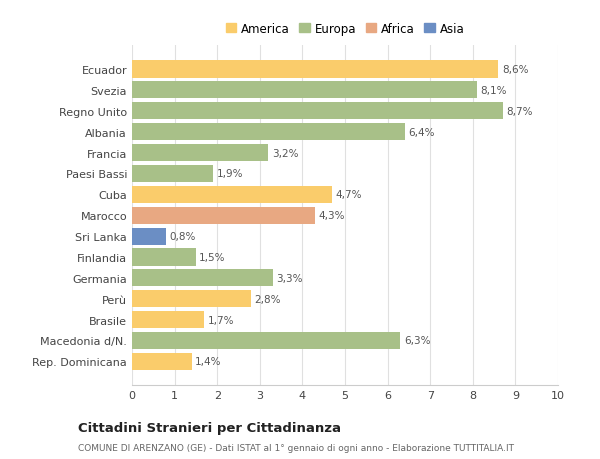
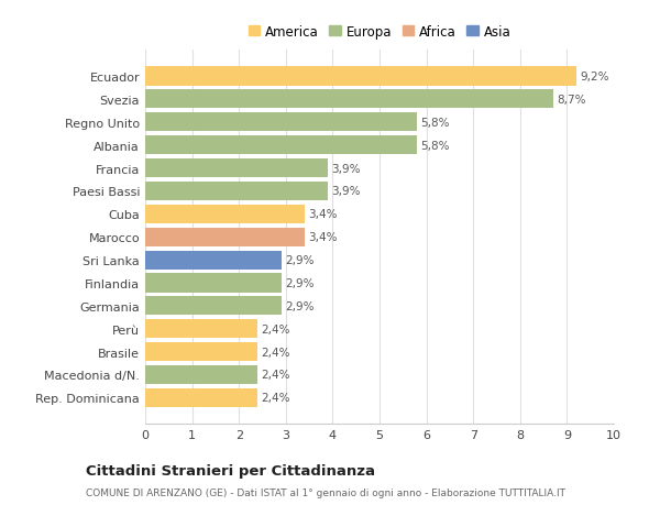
Ecuador: 8,6% -> 9,2%
Svezia: 8,1% -> 8,7%
Regno Unito: 8,7% -> 5,8%
Albania: 6,4% -> 5,8%
Francia: 3,2% -> 3,9%
Paesi Bassi: 1,9% -> 3,9%
Cuba: 4,7% -> 3,4%
Marocco: 4,3% -> 3,4%
Sri Lanka: 0,8% -> 2,9%
Finlandia: 1,5% -> 2,9%
Germania: 3,3% -> 2,9%
Perù: 2,8% -> 2,4%
Brasile: 1,7% -> 2,4%
Macedonia d/N.: 6,3% -> 2,4%
Rep. Dominicana: 1,4% -> 2,4%
